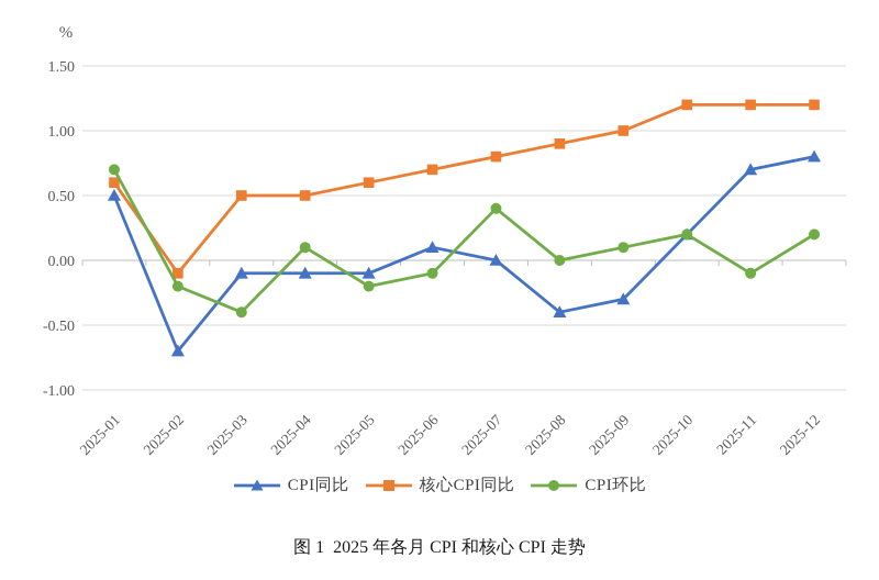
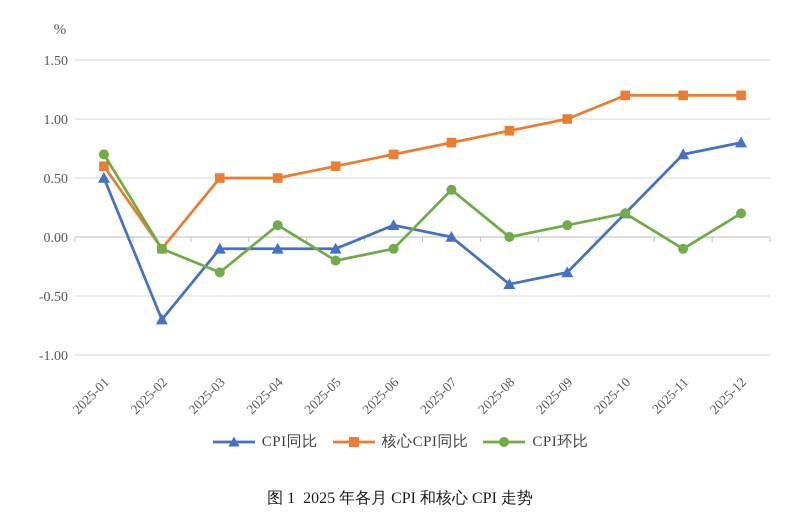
CPI环比/2025-02: -0.2 -> -0.1
CPI环比/2025-03: -0.4 -> -0.3
